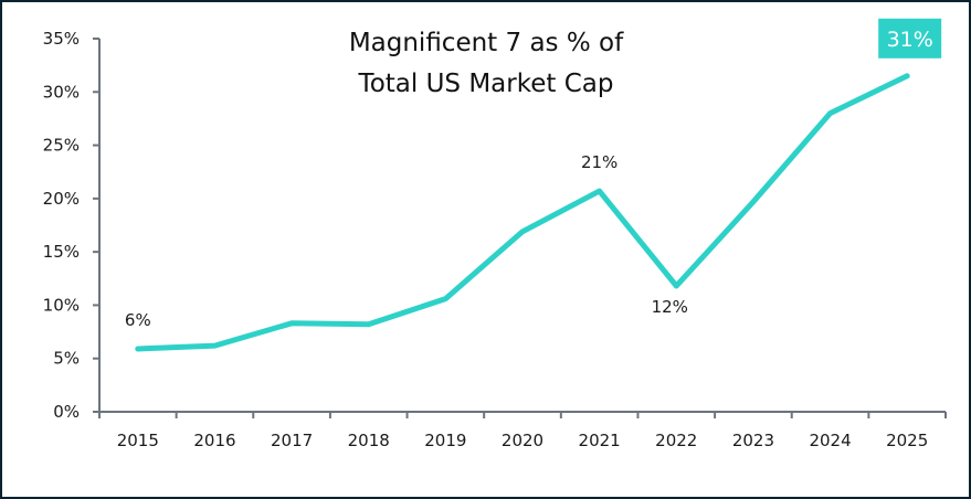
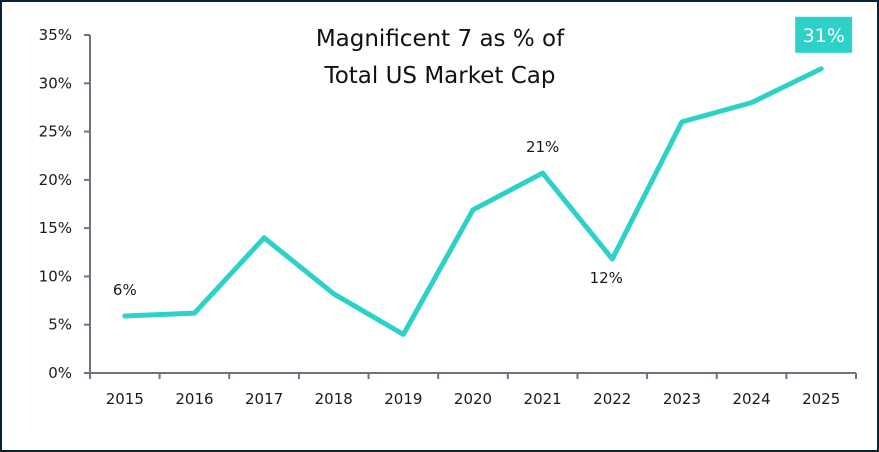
2017: 8% -> 14%
2019: 11% -> 4%
2023: 20% -> 26%
